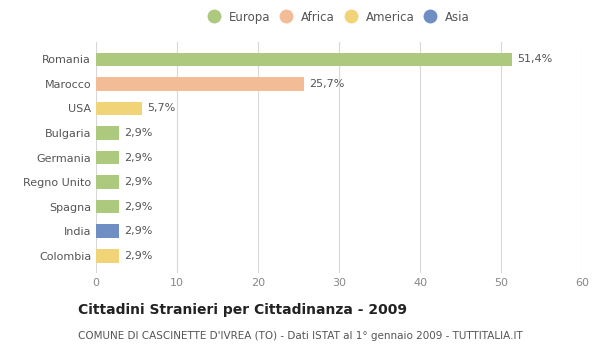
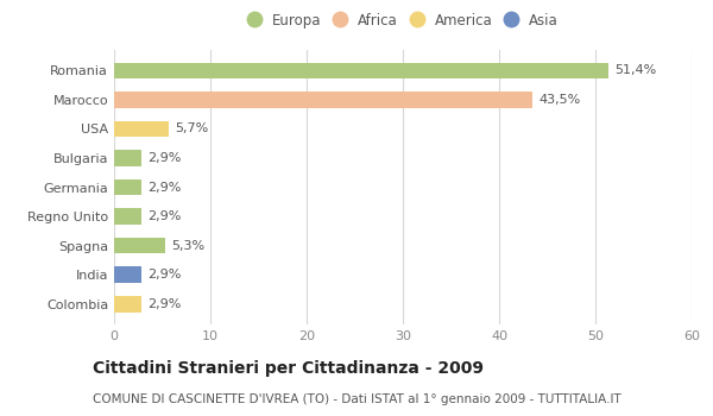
Marocco: 25,7% -> 43,5%
Spagna: 2,9% -> 5,3%
